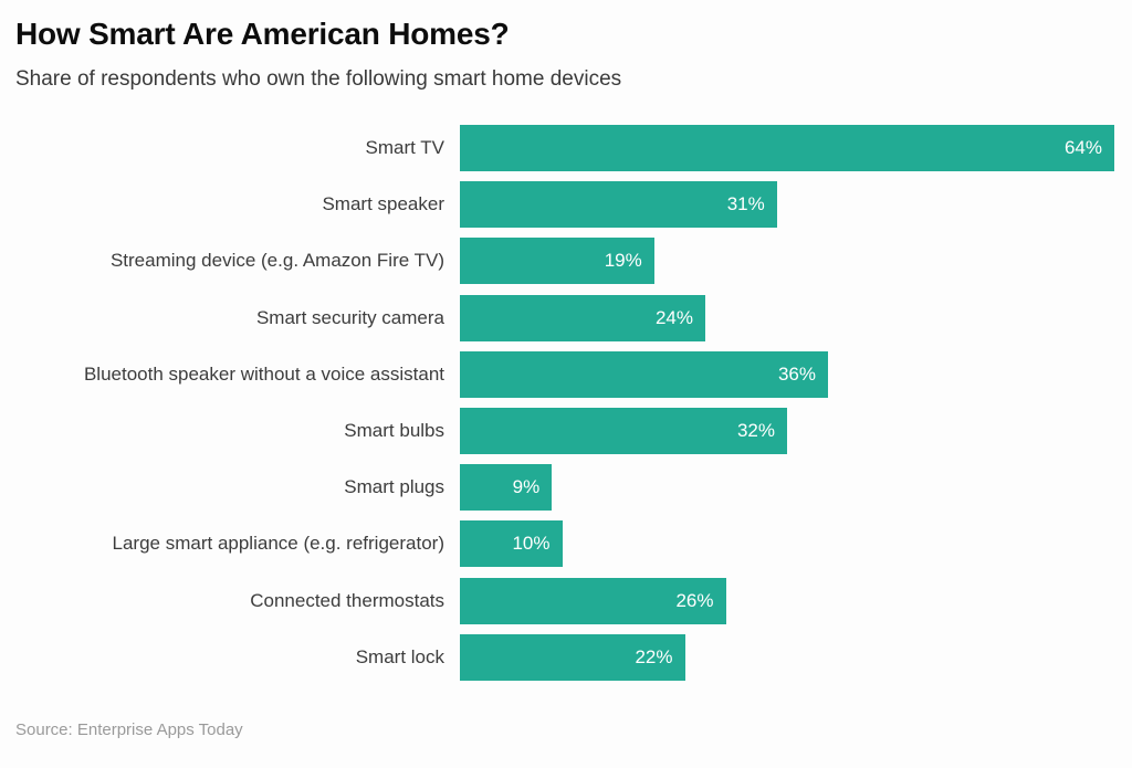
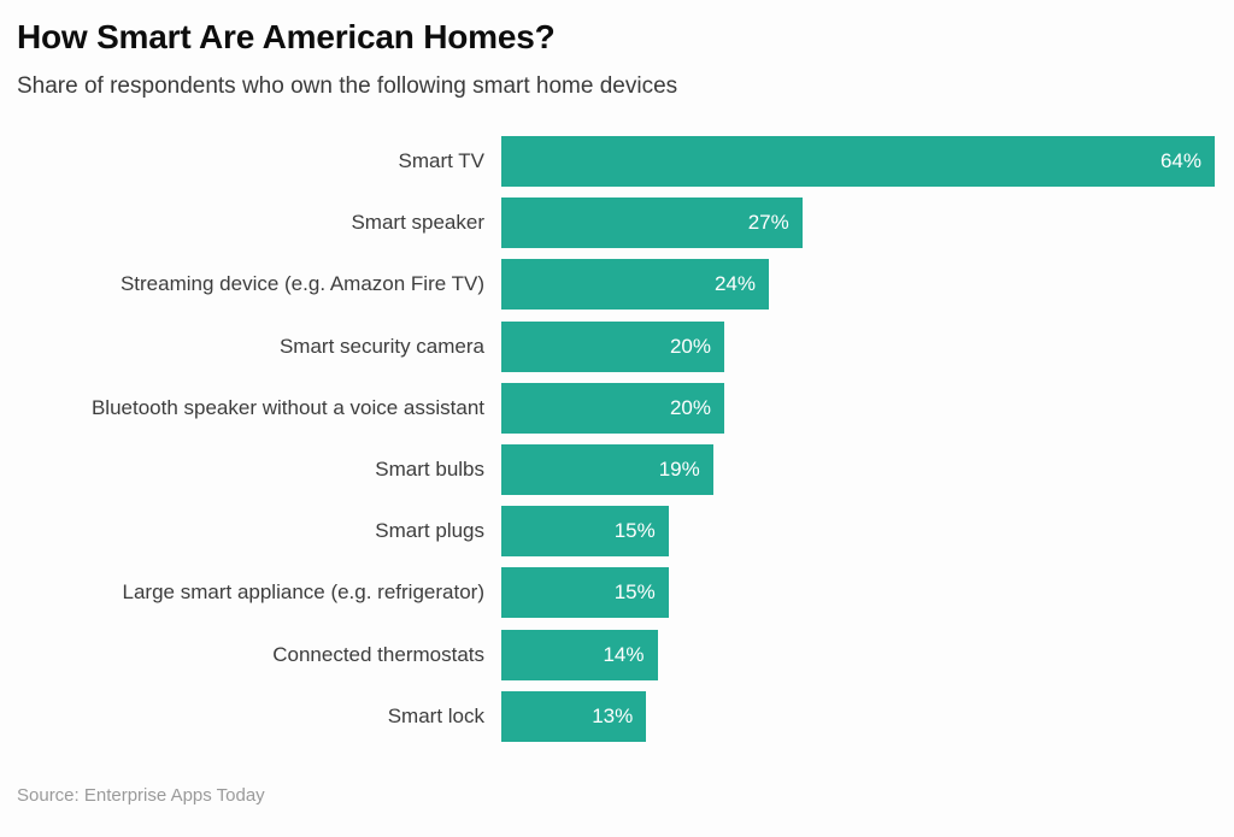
Smart speaker: 31% -> 27%
Streaming device (e.g. Amazon Fire TV): 19% -> 24%
Smart security camera: 24% -> 20%
Bluetooth speaker without a voice assistant: 36% -> 20%
Smart bulbs: 32% -> 19%
Smart plugs: 9% -> 15%
Large smart appliance (e.g. refrigerator): 10% -> 15%
Connected thermostats: 26% -> 14%
Smart lock: 22% -> 13%
